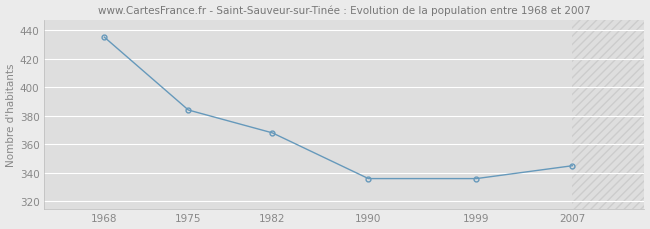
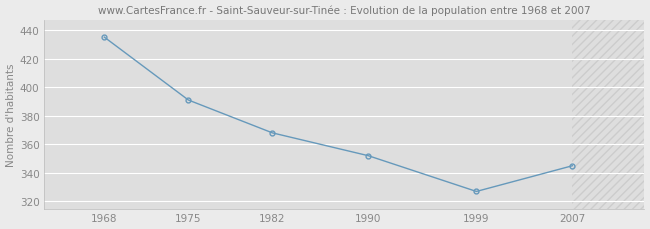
1975: 384 -> 391
1990: 336 -> 352
1999: 336 -> 327
